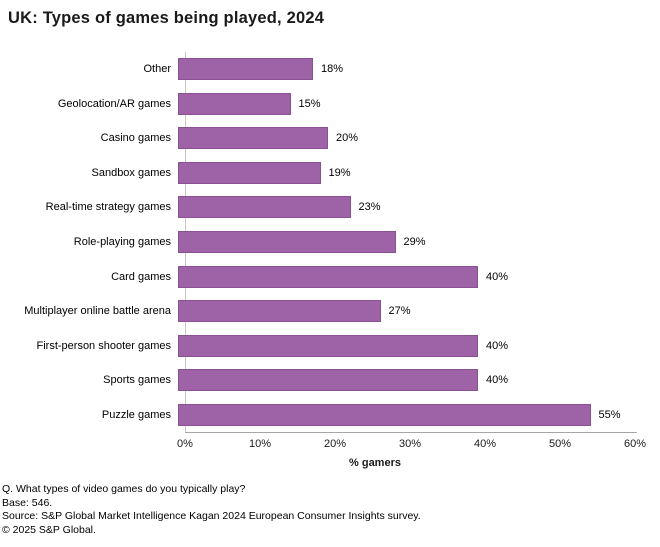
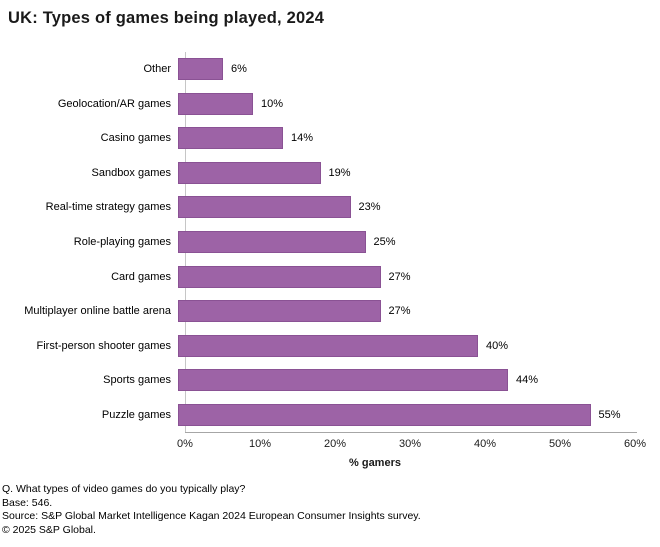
Other: 18% -> 6%
Geolocation/AR games: 15% -> 10%
Casino games: 20% -> 14%
Role-playing games: 29% -> 25%
Card games: 40% -> 27%
Sports games: 40% -> 44%
